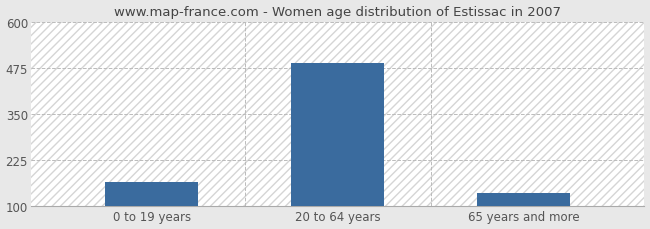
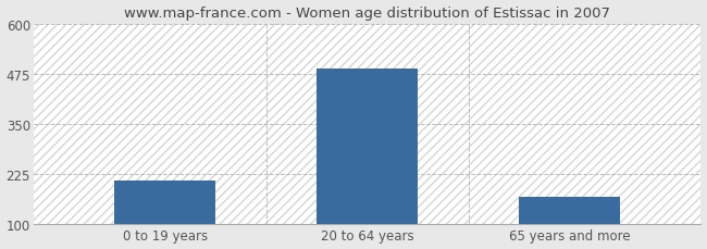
0 to 19 years: 165 -> 210
65 years and more: 135 -> 168
